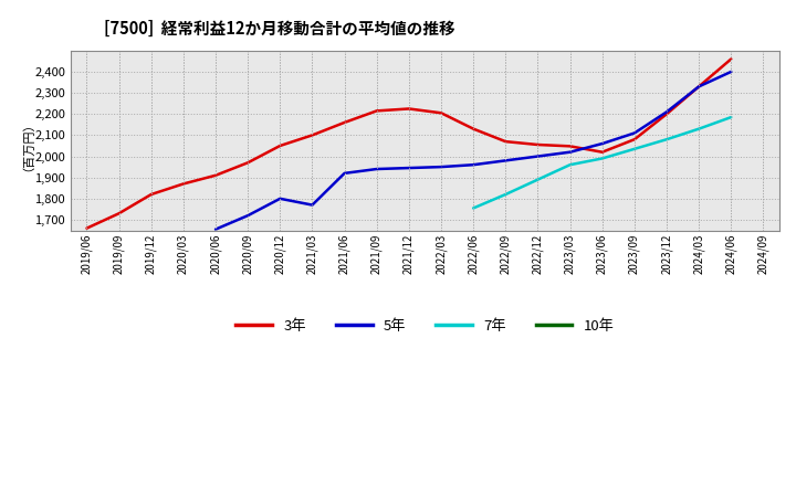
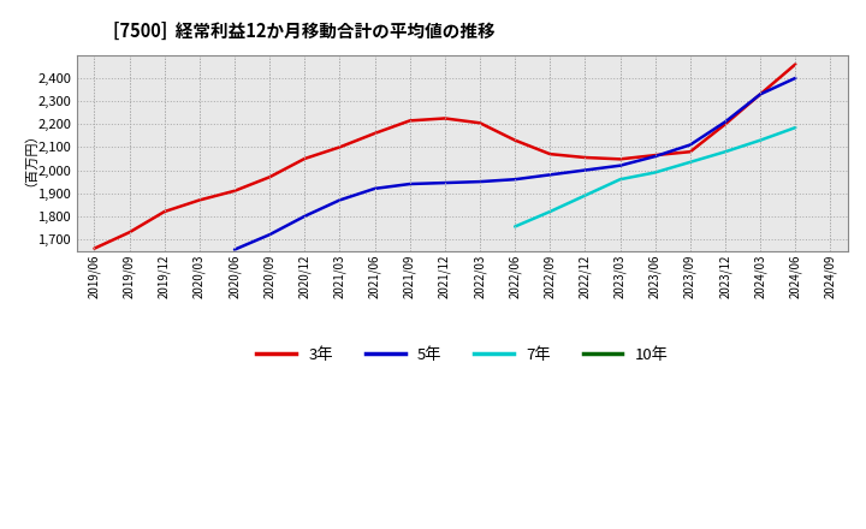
5年/2021/03: 1,770 -> 1,870
3年/2023/06: 2,020 -> 2,060
